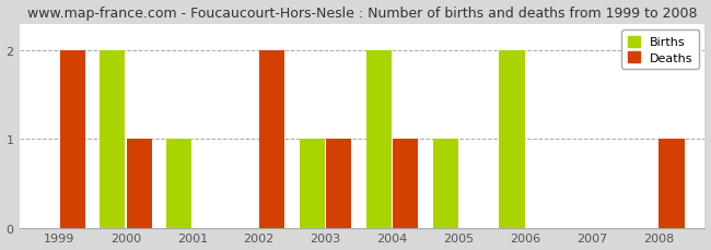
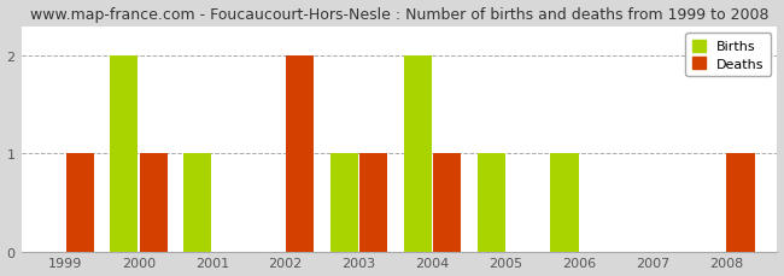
Deaths/1999: 2 -> 1
Births/2006: 2 -> 1
